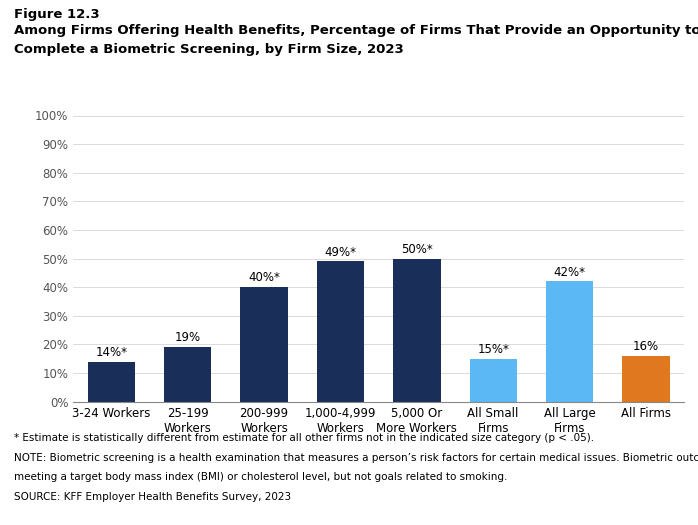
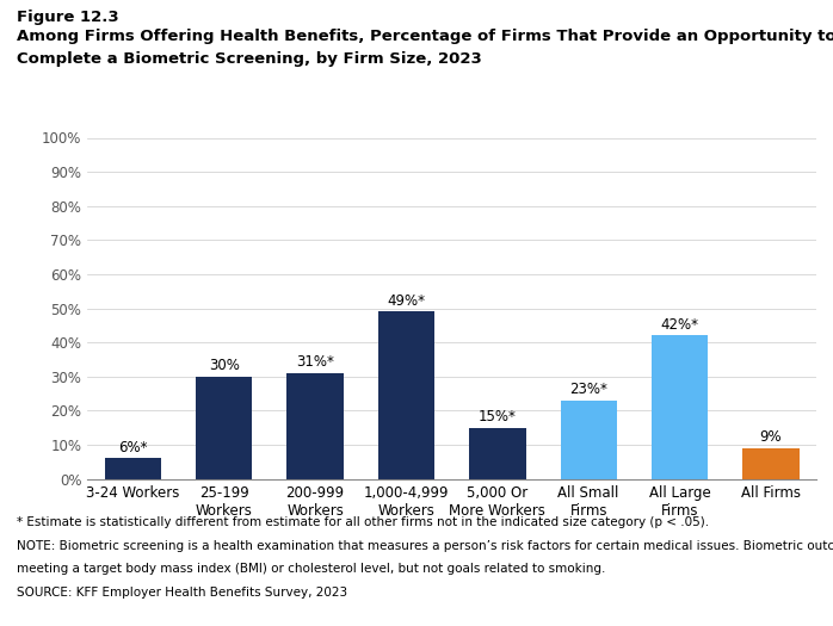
3-24 Workers: 14%* -> 6%*
25-199 Workers: 19% -> 30%
200-999 Workers: 40%* -> 31%*
5,000 Or More Workers: 50%* -> 15%*
All Small Firms: 15%* -> 23%*
All Firms: 16% -> 9%
